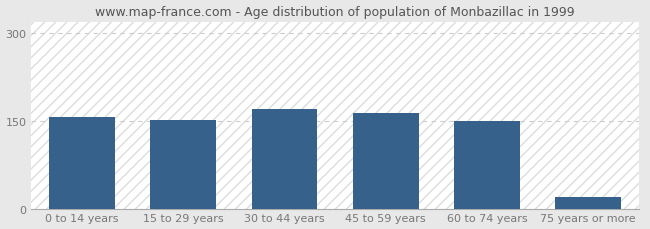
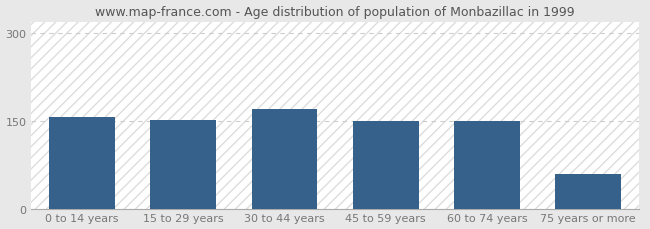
45 to 59 years: 163 -> 150
75 years or more: 19 -> 60
